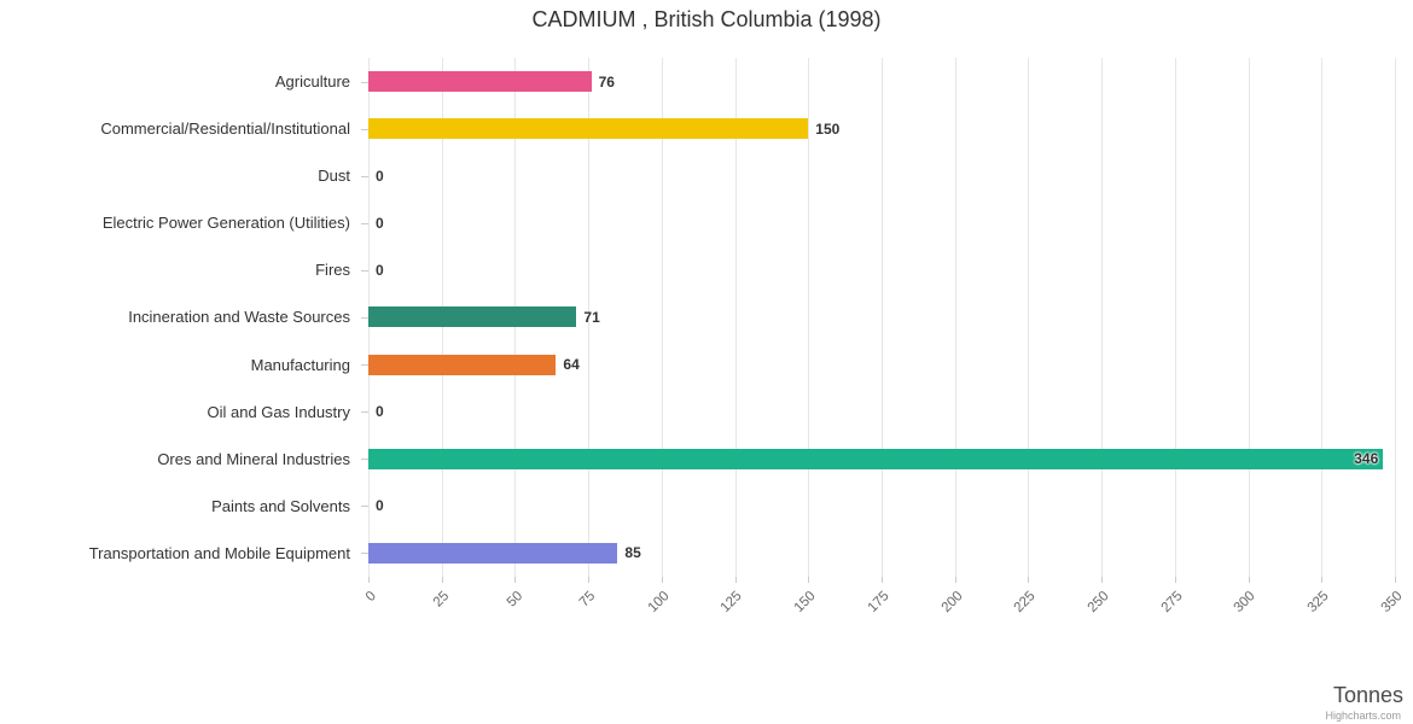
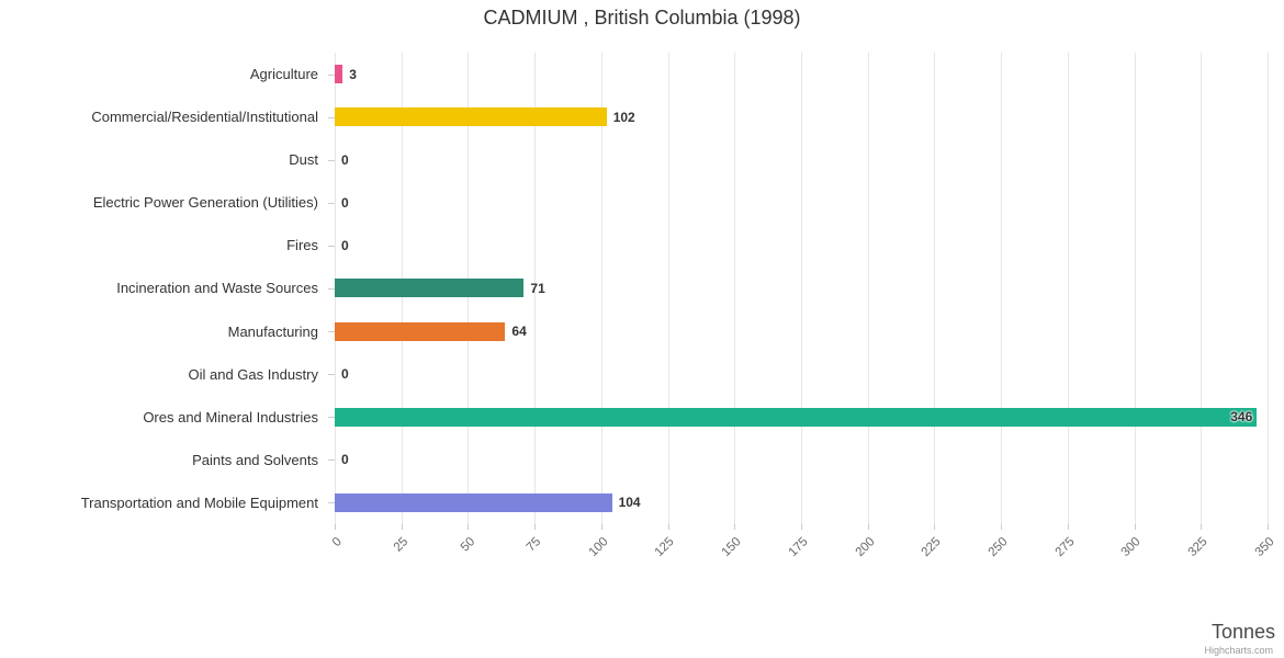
Agriculture: 76 -> 3
Commercial/Residential/Institutional: 150 -> 102
Transportation and Mobile Equipment: 85 -> 104
